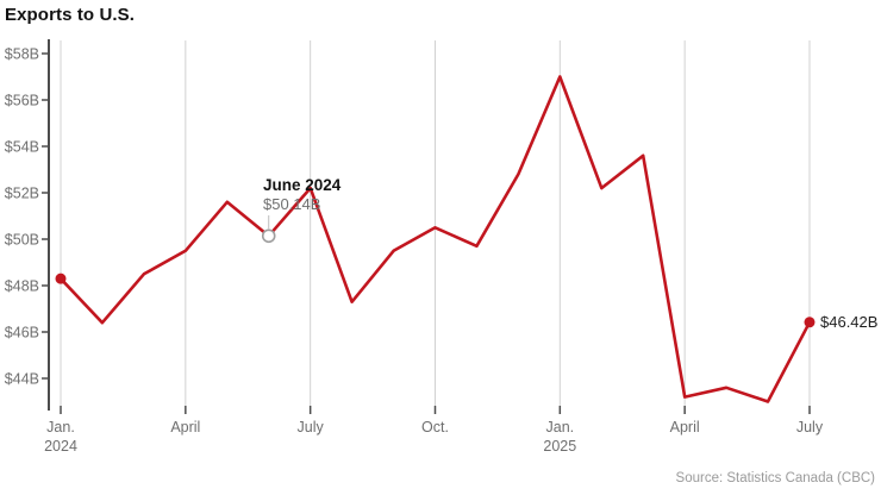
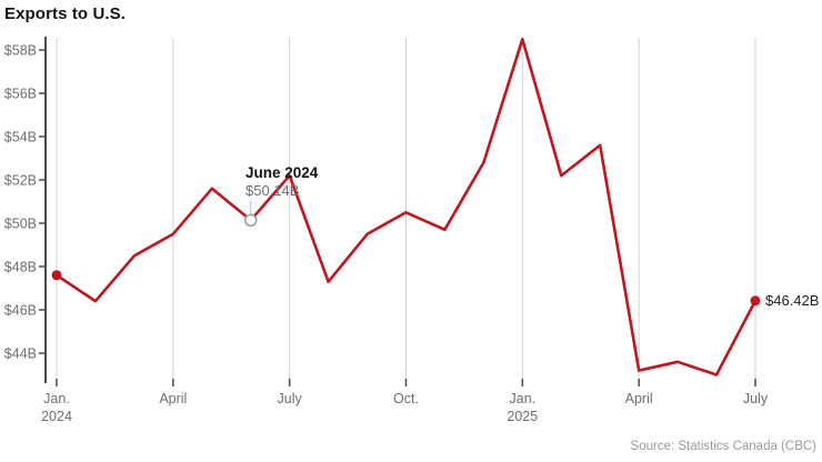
Jan. 2024: $48.3B -> $47.6B
Jan. 2025: $57.0B -> $58.5B
